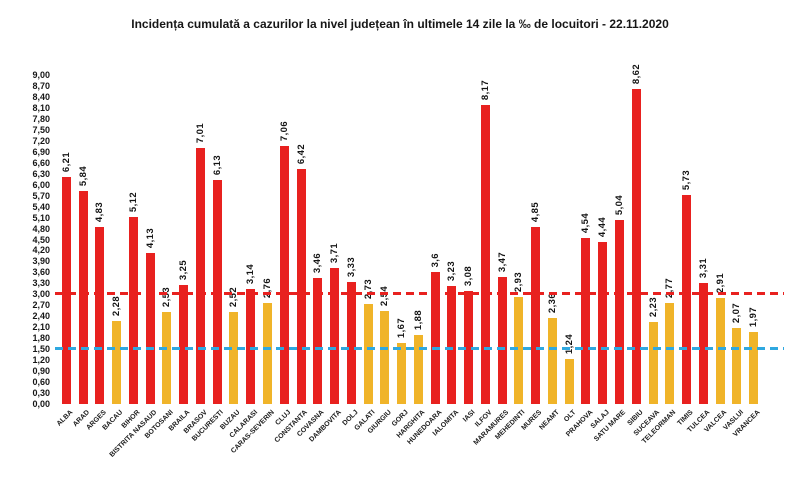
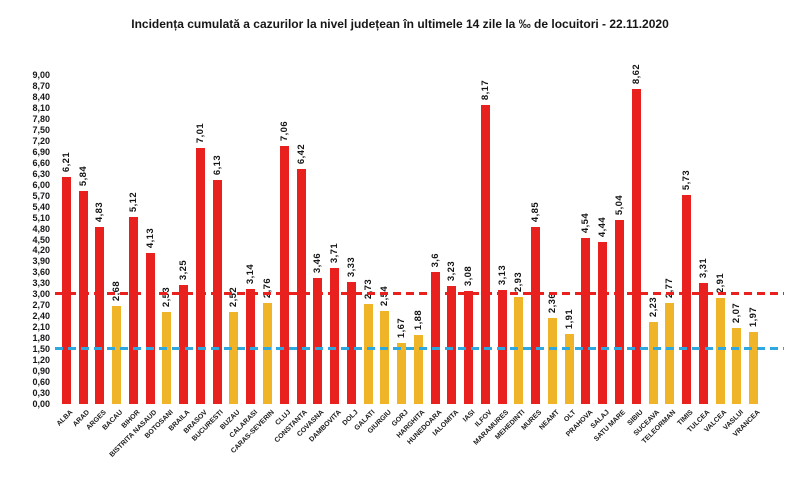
BACAU: 2,28 -> 2,68
MARAMURES: 3,47 -> 3,13
OLT: 1,24 -> 1,91
